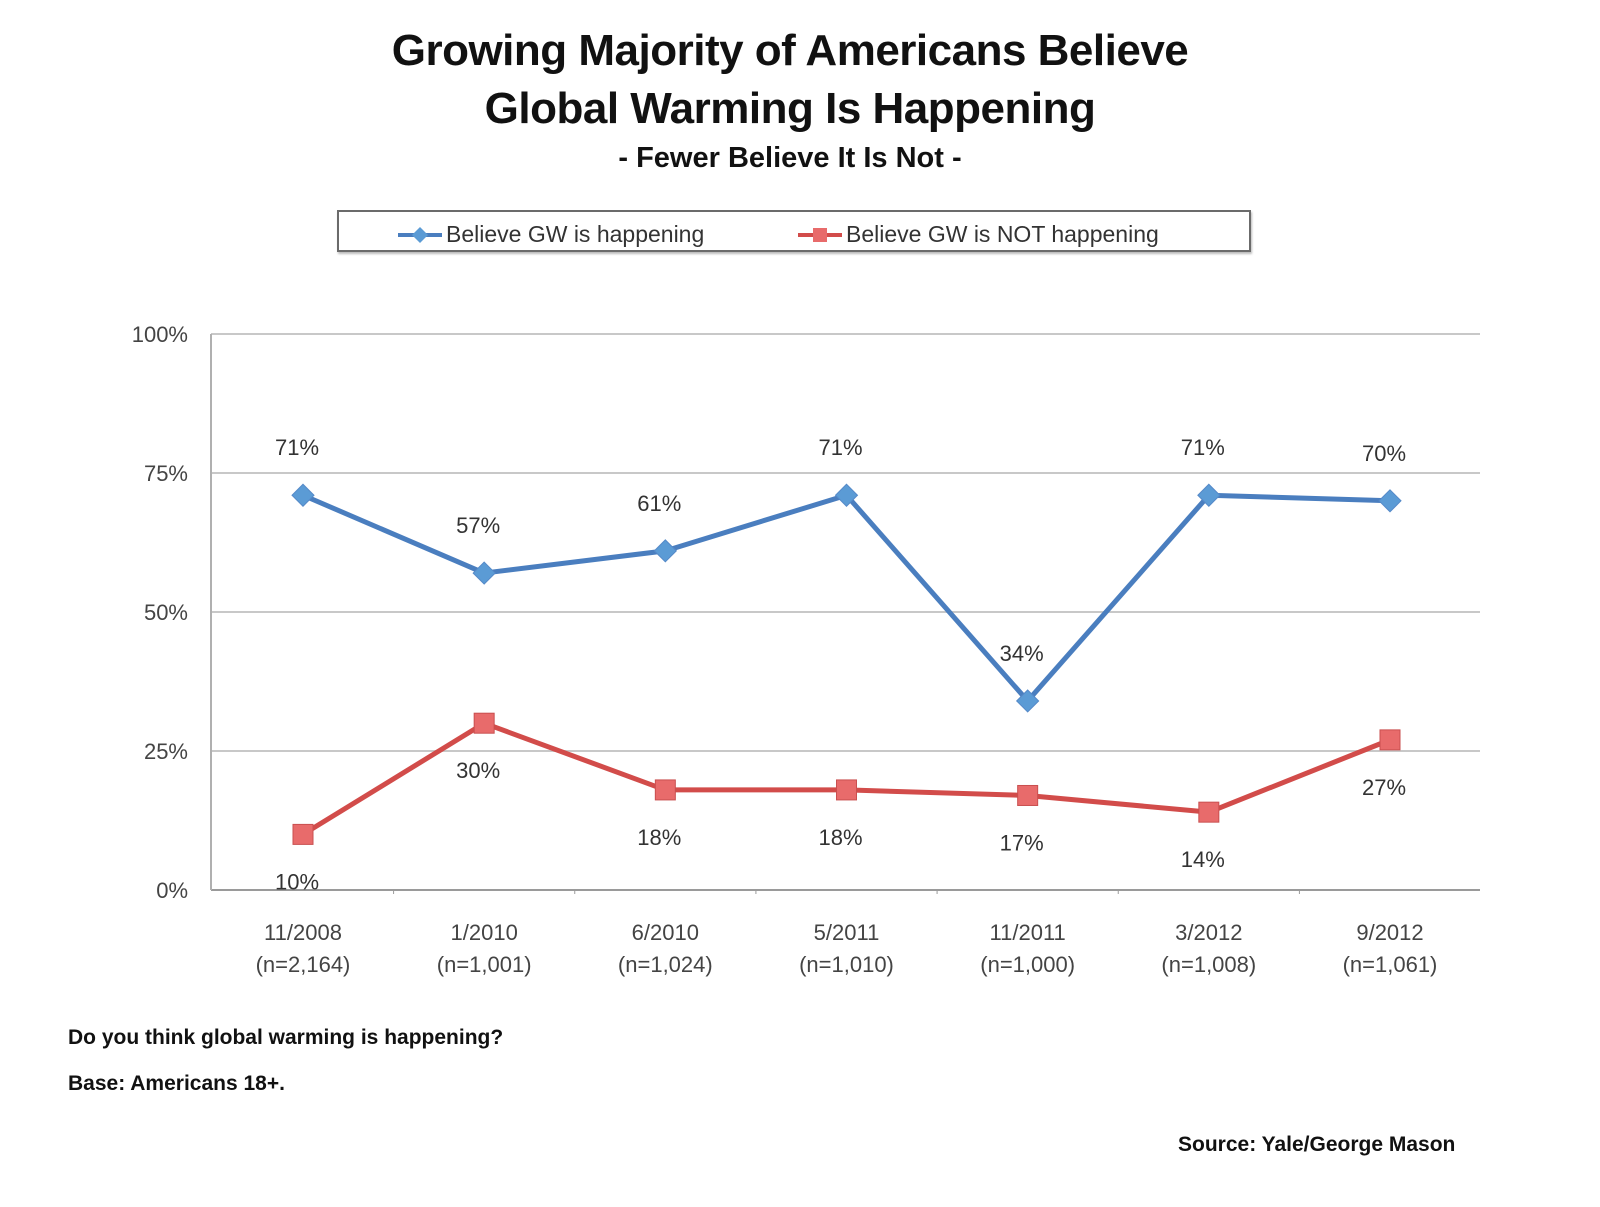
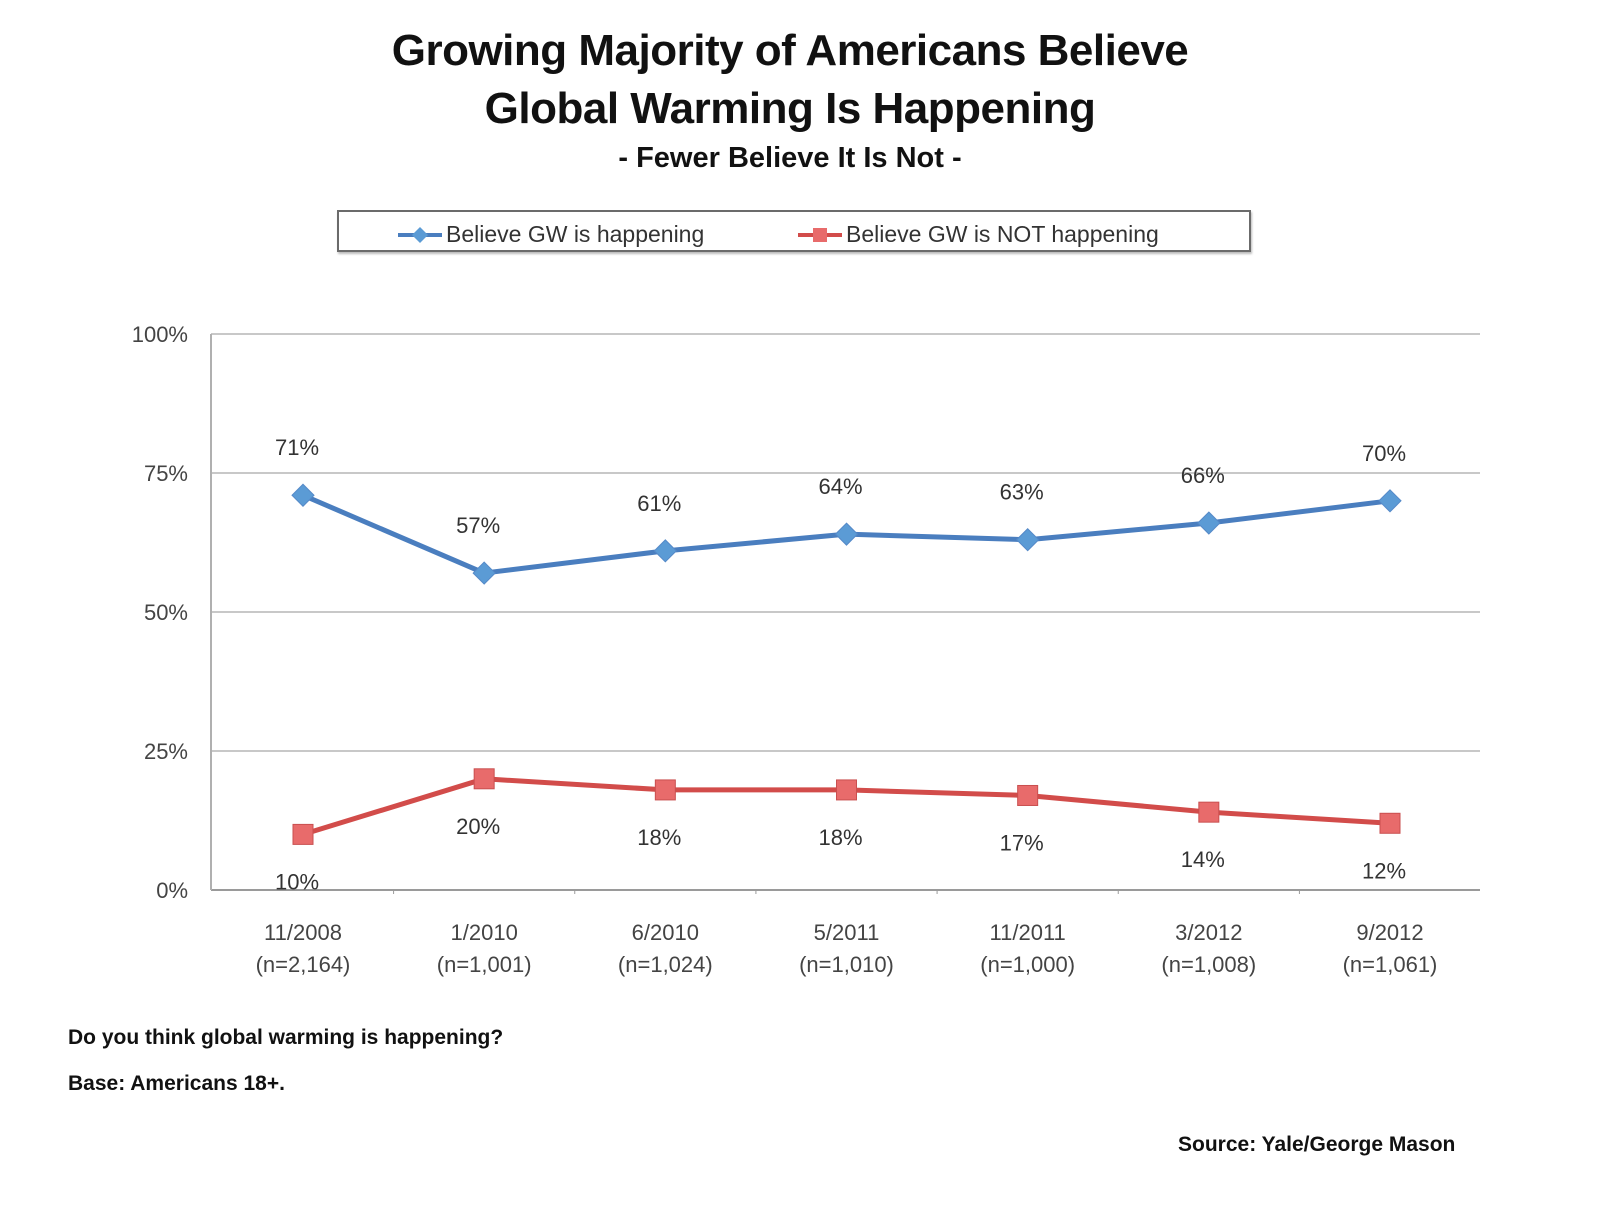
Believe GW is NOT happening/1/2010: 30% -> 20%
Believe GW is happening/5/2011: 71% -> 64%
Believe GW is happening/11/2011: 34% -> 63%
Believe GW is happening/3/2012: 71% -> 66%
Believe GW is NOT happening/9/2012: 27% -> 12%
